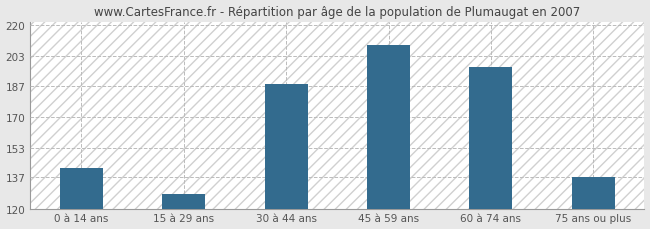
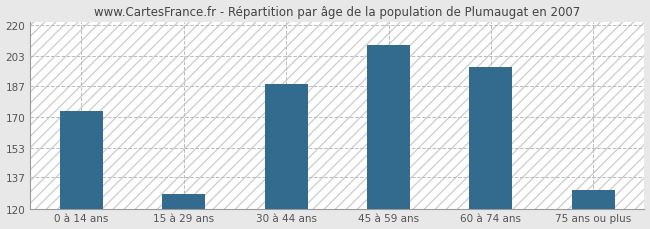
0 à 14 ans: 142 -> 173
75 ans ou plus: 137 -> 130
